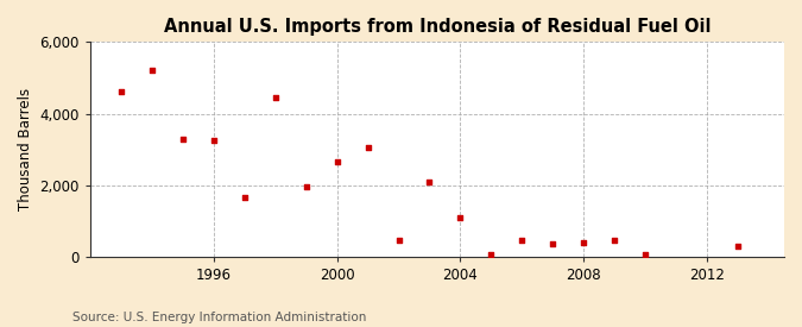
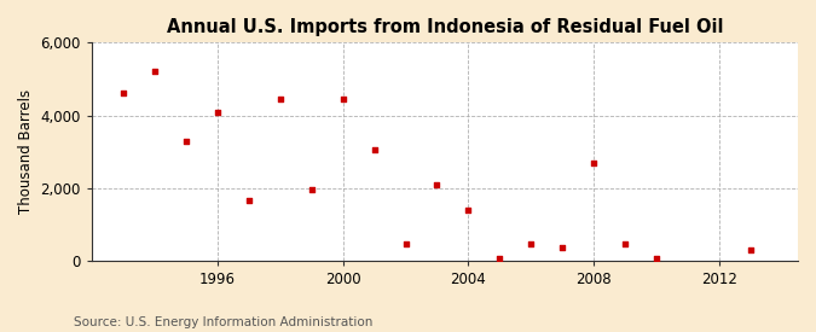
1996: 3,250 -> 4,100
2000: 2,650 -> 4,450
2004: 1,100 -> 1,400
2008: 400 -> 2,700
